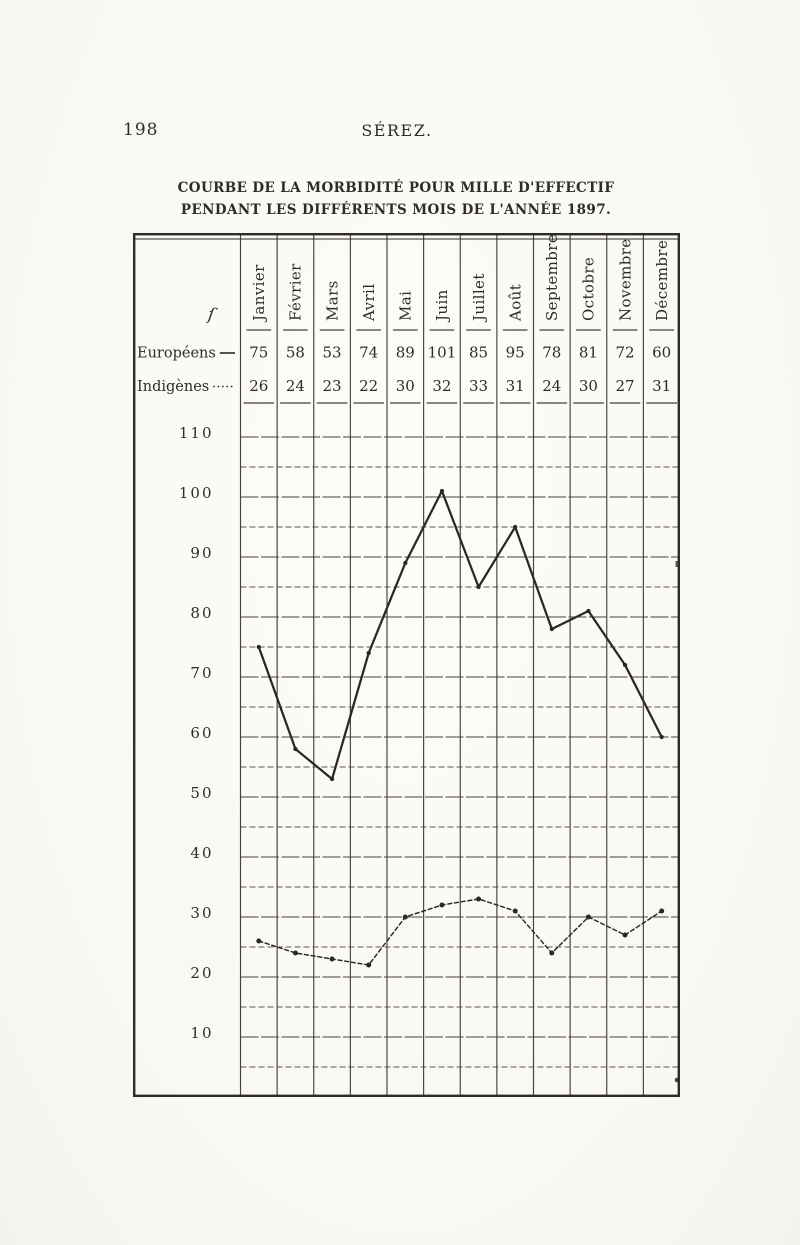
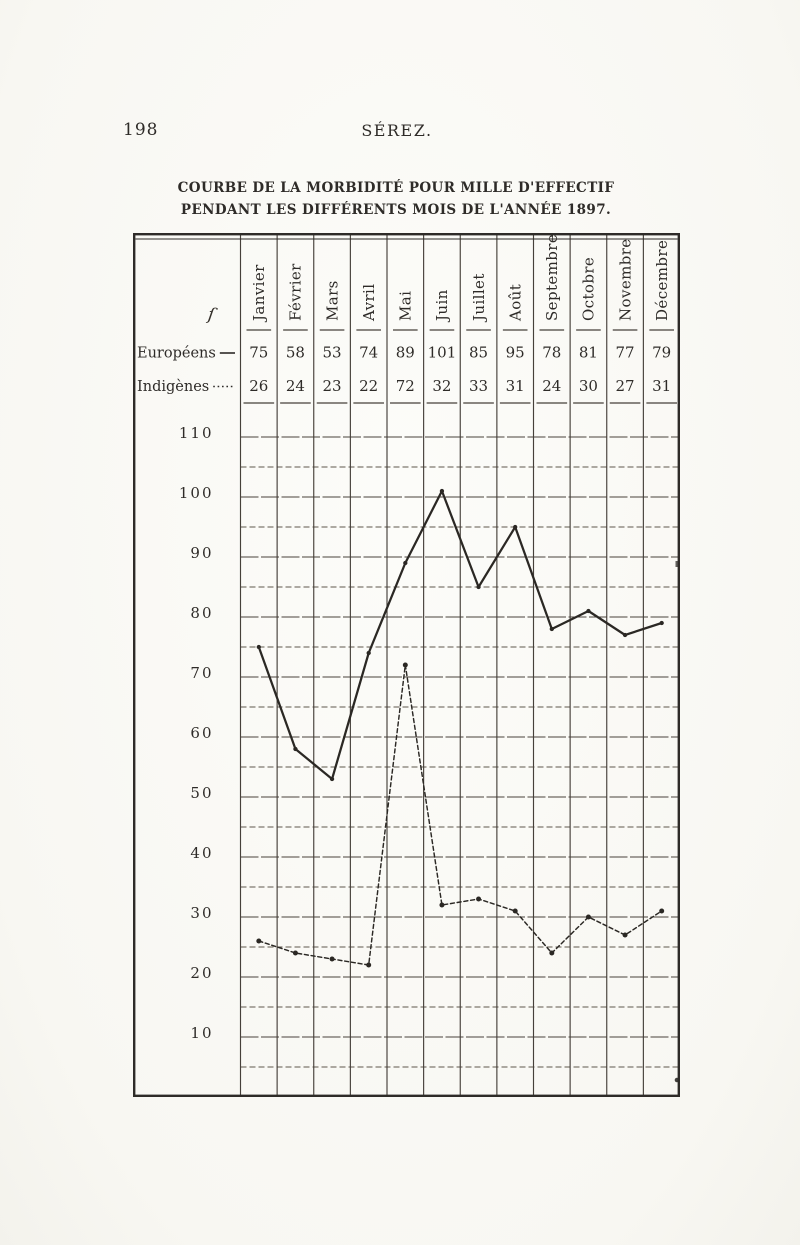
Indigènes/Mai: 30 -> 72
Européens/Novembre: 72 -> 77
Européens/Décembre: 60 -> 79
